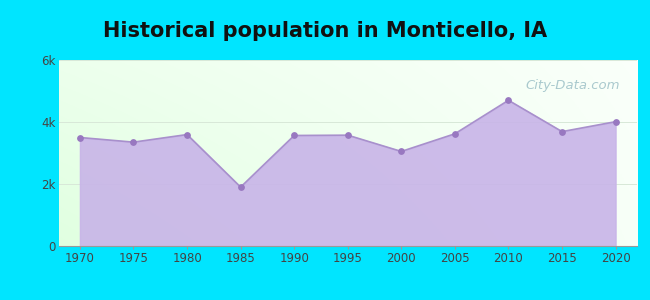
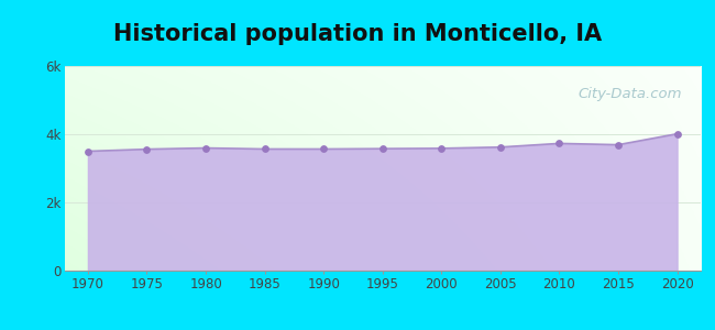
1975: 3.35k -> 3.56k
1985: 1.90k -> 3.56k
2000: 3.05k -> 3.58k
2010: 4.70k -> 3.73k
